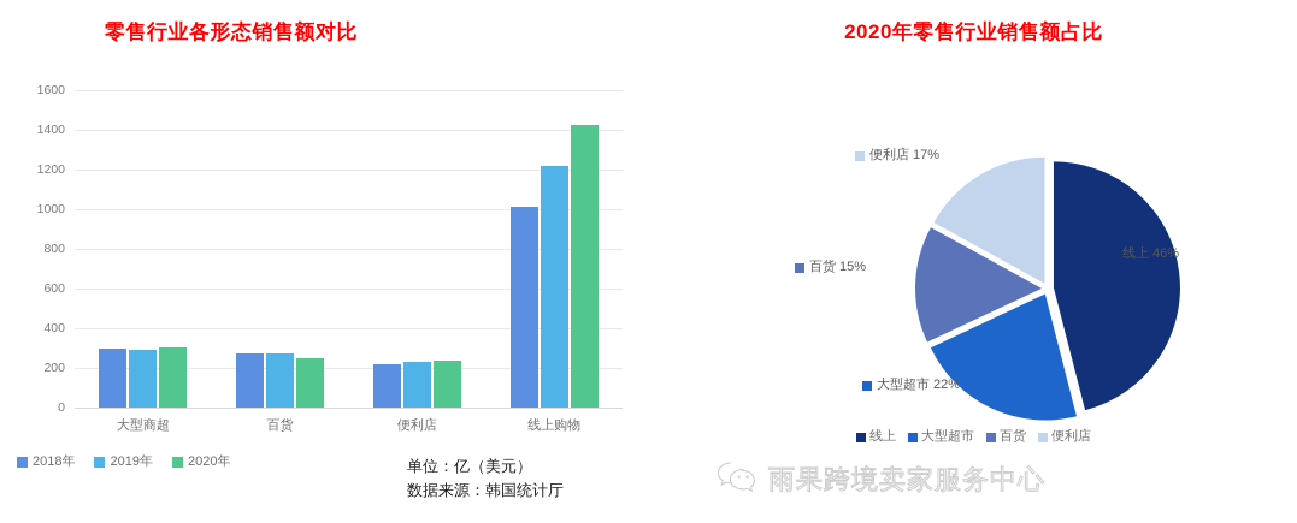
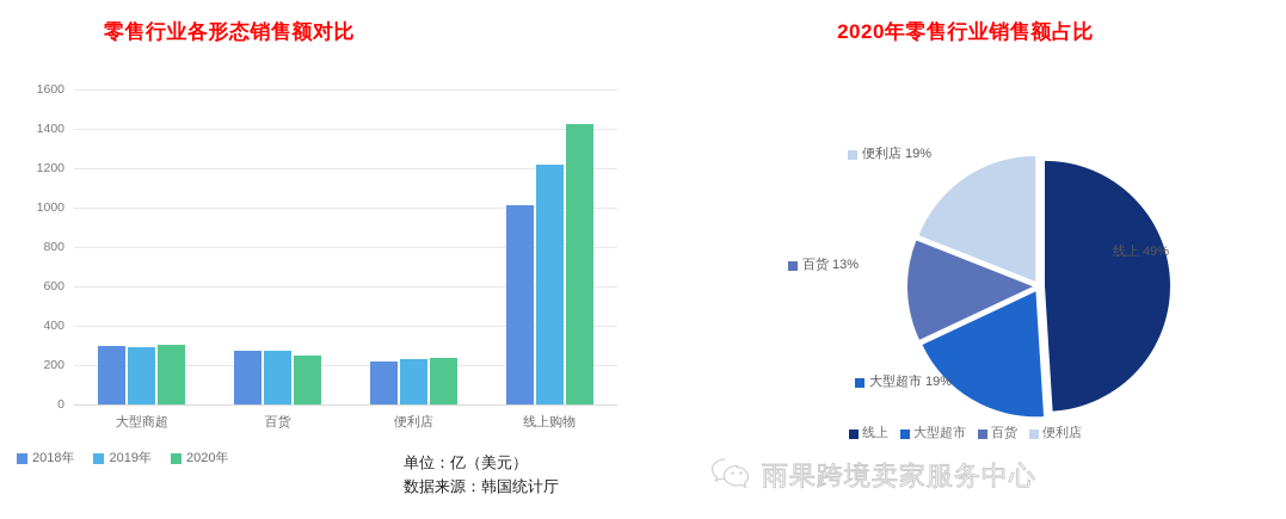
2020年零售行业销售额占比/线上: 46% -> 49%
2020年零售行业销售额占比/大型超市: 22% -> 19%
2020年零售行业销售额占比/百货: 15% -> 13%
2020年零售行业销售额占比/便利店: 17% -> 19%
